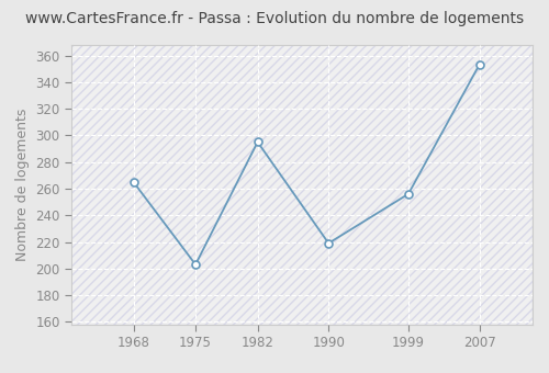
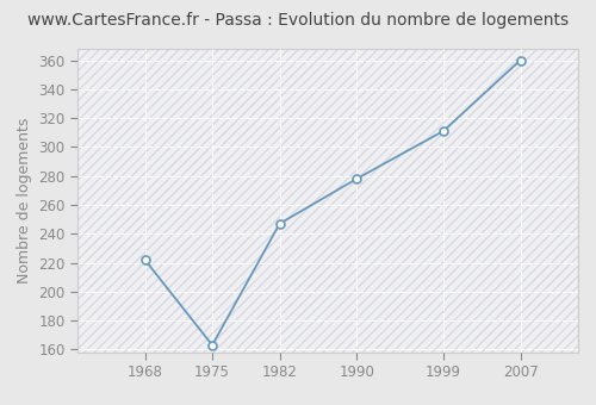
1968: 265 -> 222
1975: 203 -> 163
1982: 295 -> 247
1990: 219 -> 278
1999: 256 -> 311
2007: 353 -> 360
